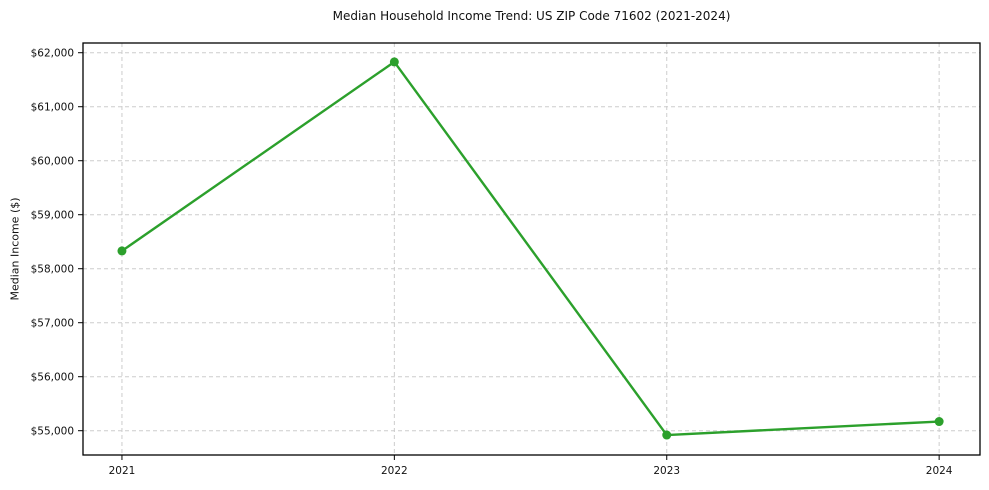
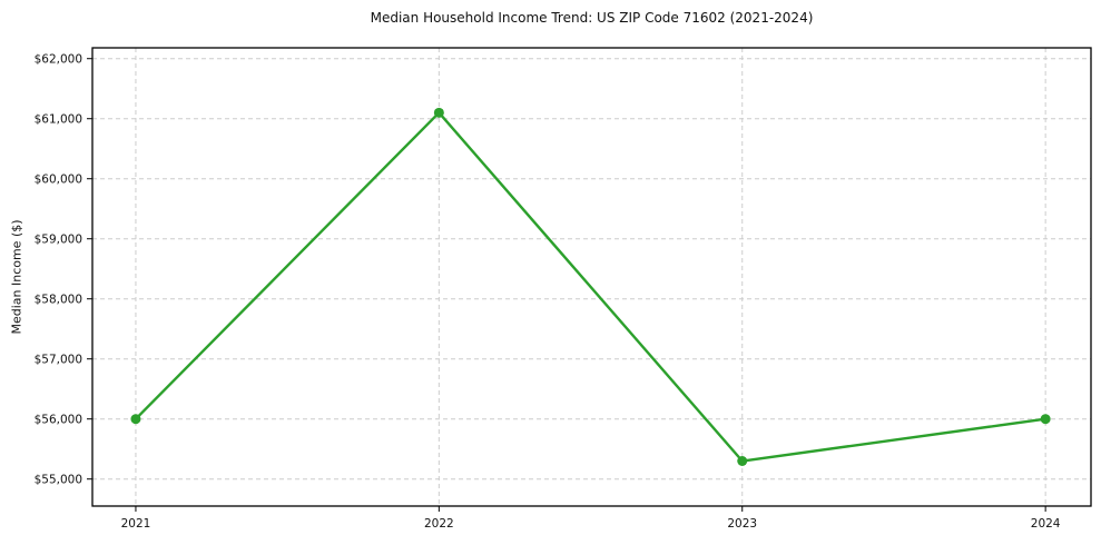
2021: $58300 -> $56000
2022: $61800 -> $61100
2023: $54900 -> $55300
2024: $55200 -> $56000
